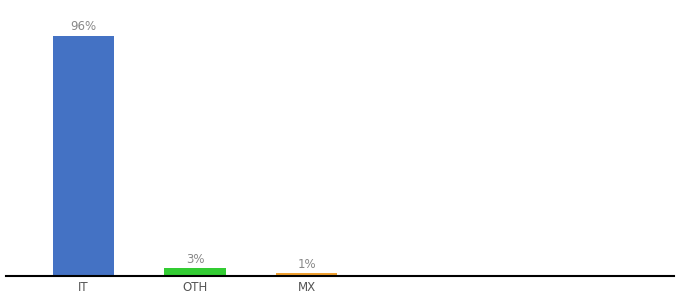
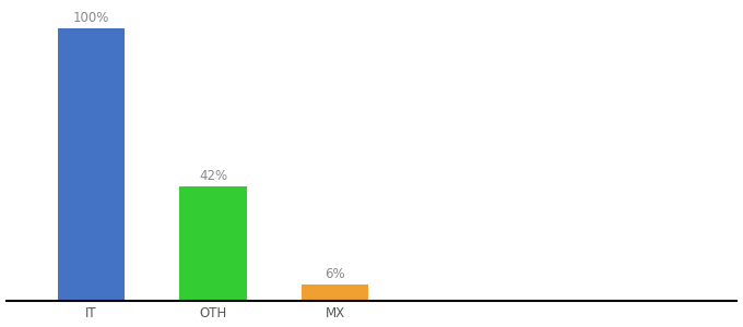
IT: 96% -> 100%
OTH: 3% -> 42%
MX: 1% -> 6%
